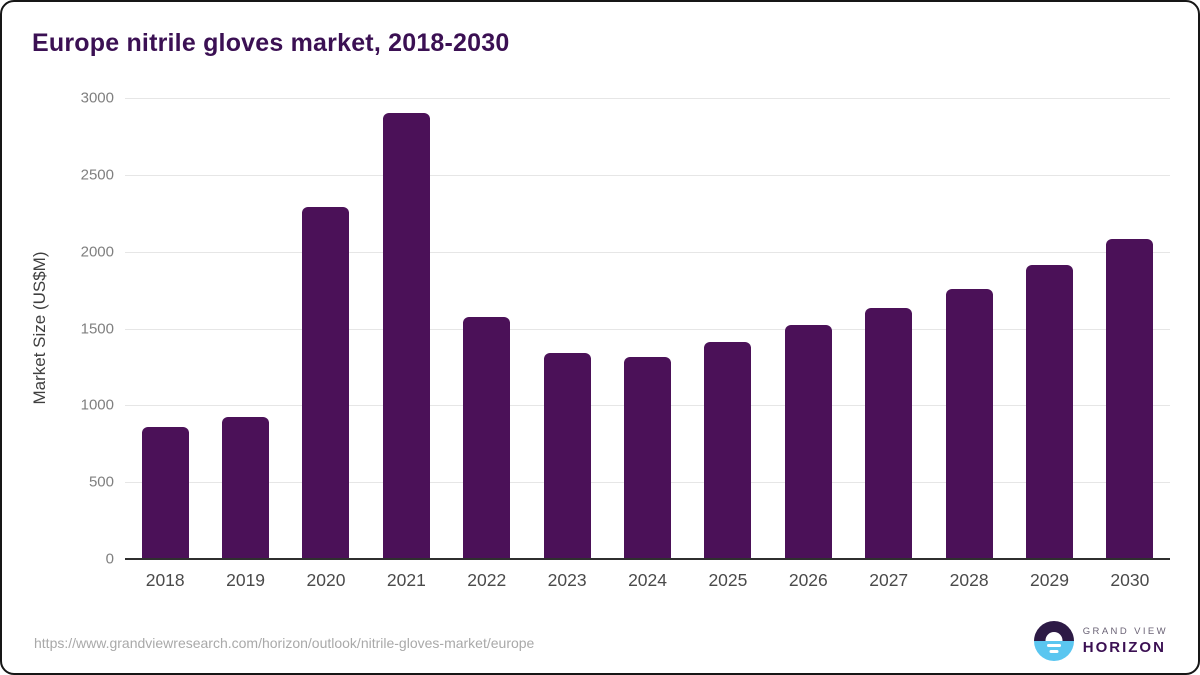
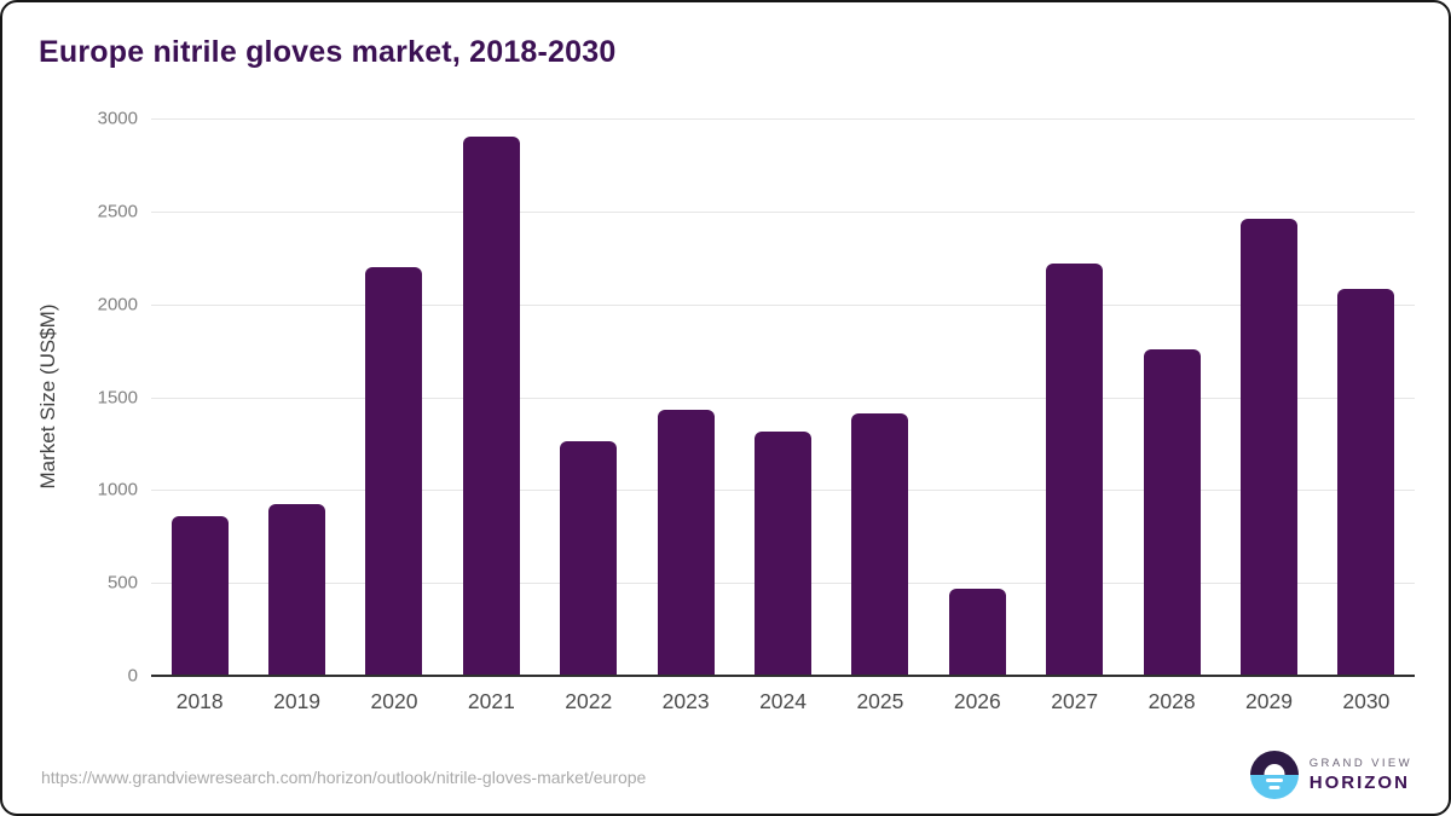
2020: 2290 -> 2200
2022: 1580 -> 1260
2023: 1340 -> 1430
2026: 1520 -> 470
2027: 1640 -> 2220
2029: 1920 -> 2460
